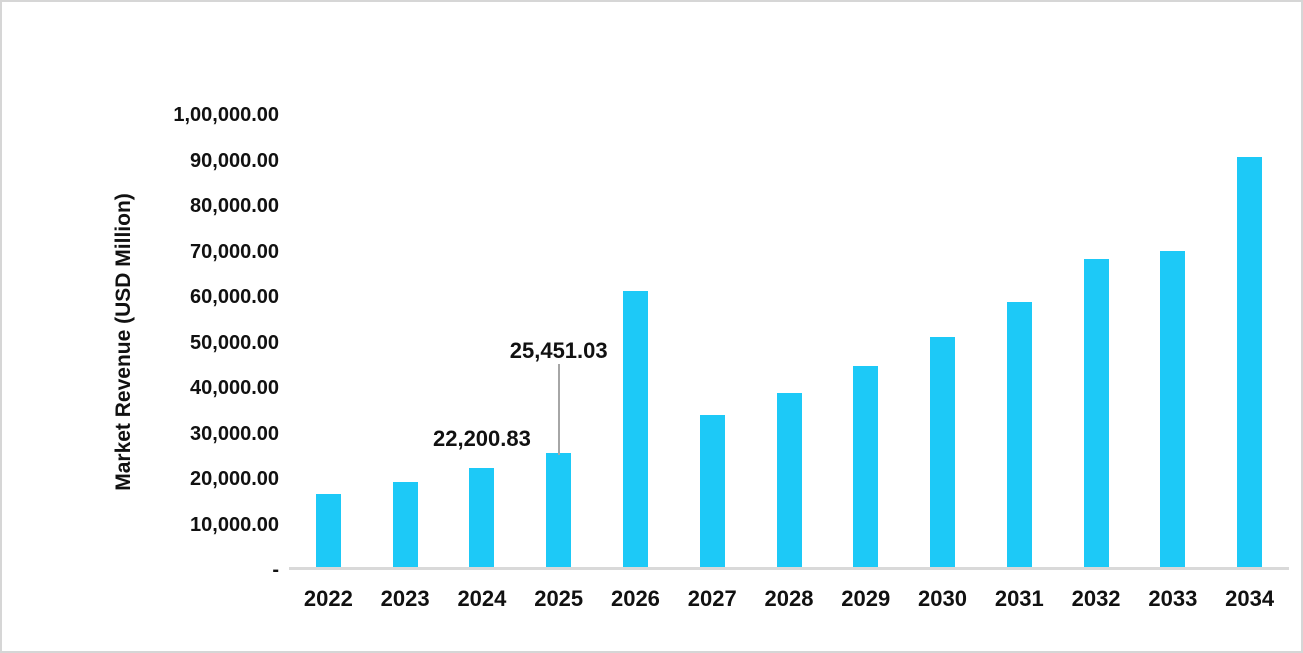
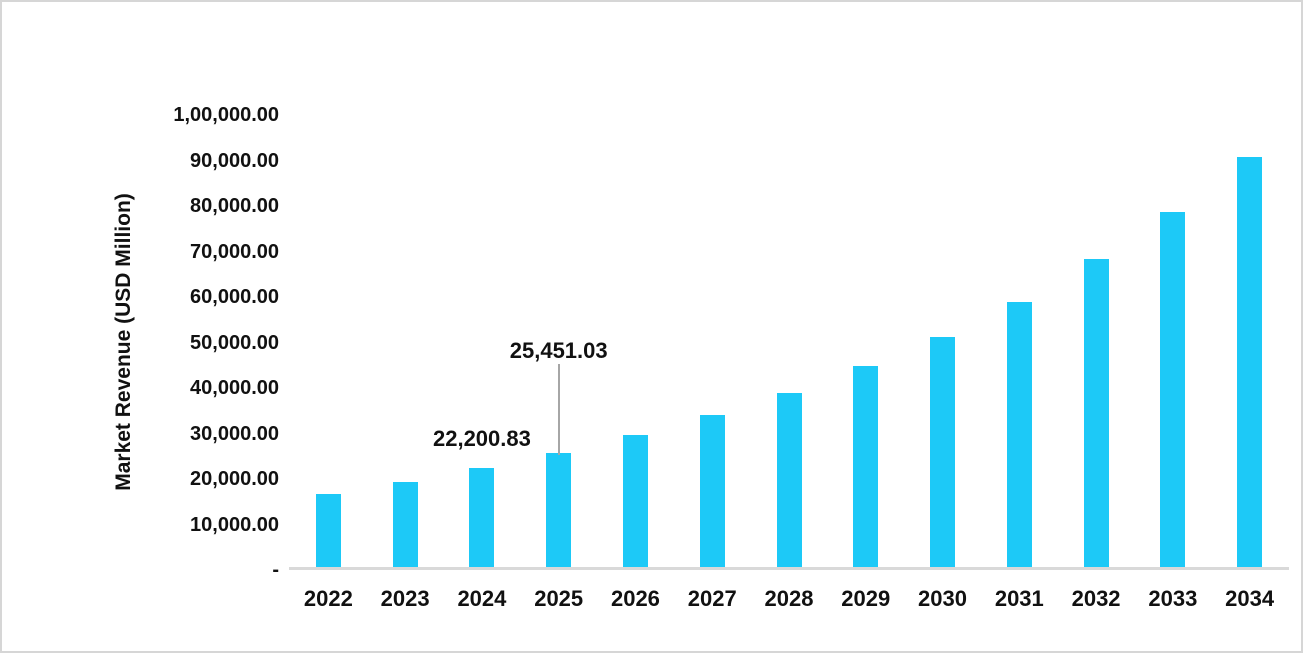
2026: 61000 -> 30000
2033: 70000 -> 78000
